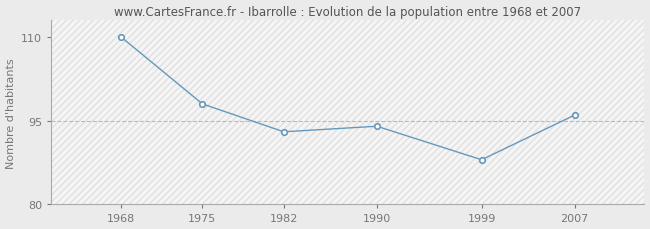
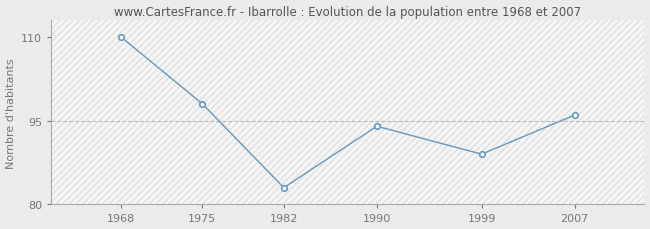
1982: 93 -> 83
1999: 88 -> 89
